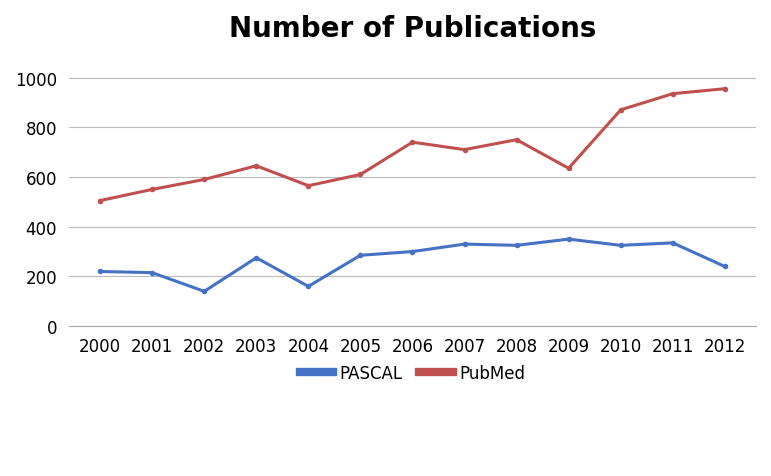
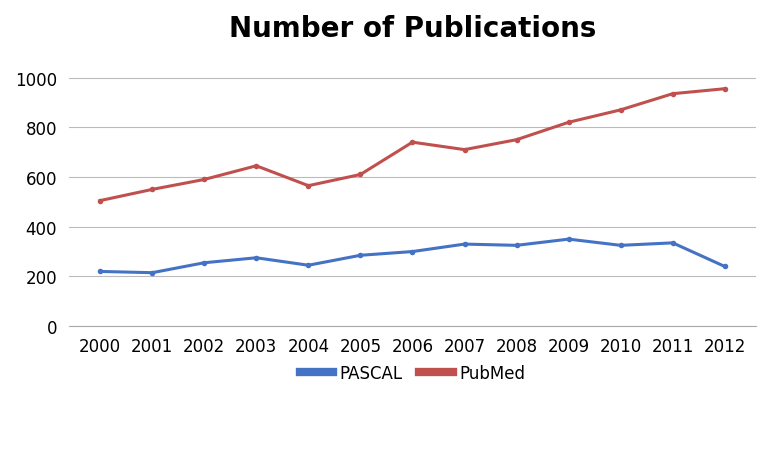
PASCAL/2002: 140 -> 255
PASCAL/2004: 160 -> 245
PubMed/2009: 635 -> 820
